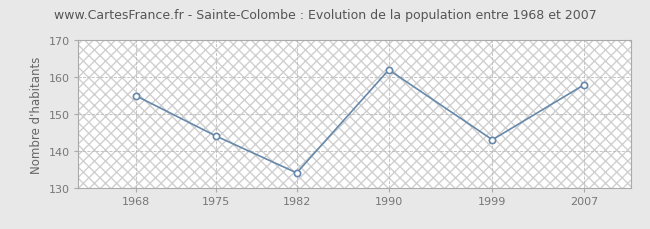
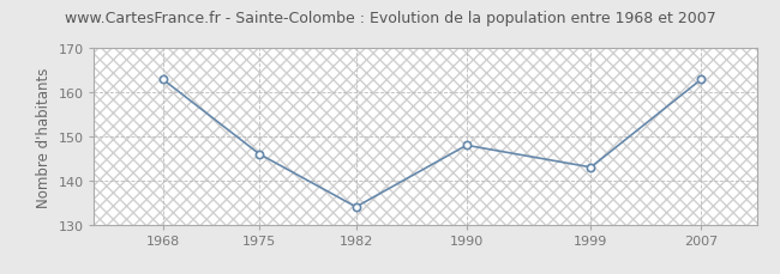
1968: 155 -> 163
1975: 144 -> 146
1990: 162 -> 148
2007: 158 -> 163
